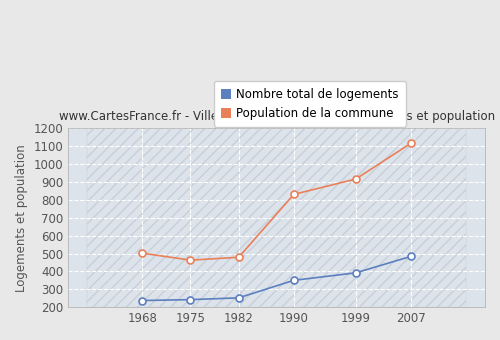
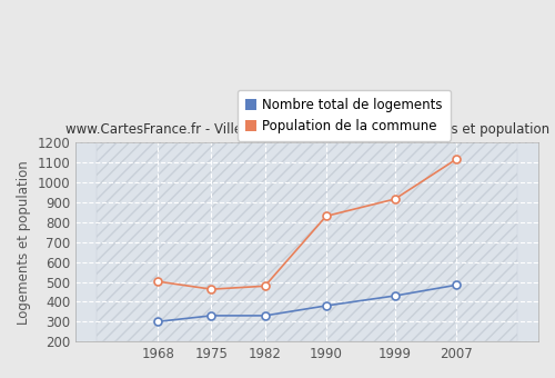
Nombre total de logements/1968: 240 -> 300
Nombre total de logements/1975: 240 -> 330
Nombre total de logements/1982: 250 -> 330
Nombre total de logements/1990: 350 -> 380
Nombre total de logements/1999: 390 -> 430
